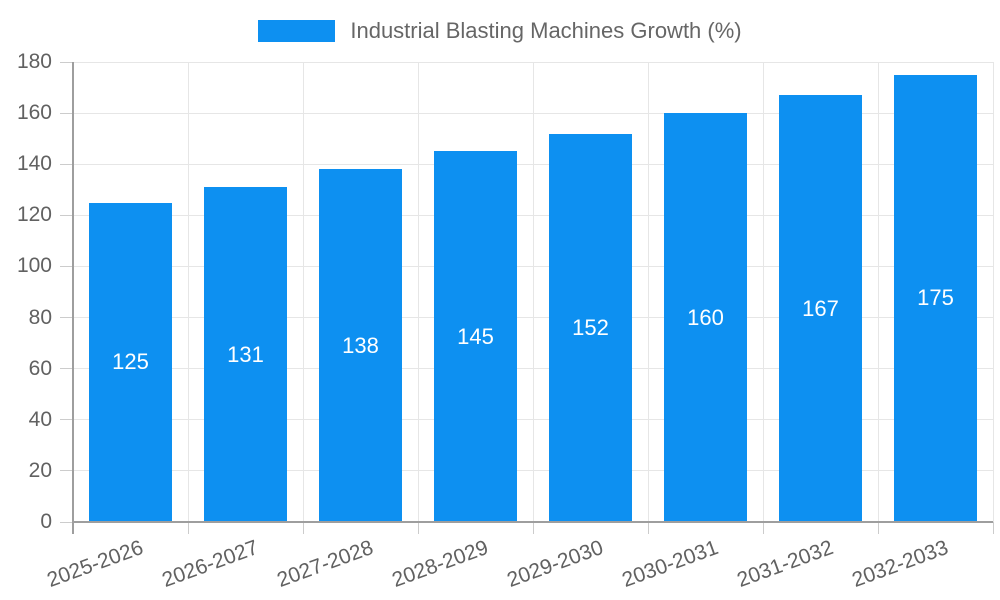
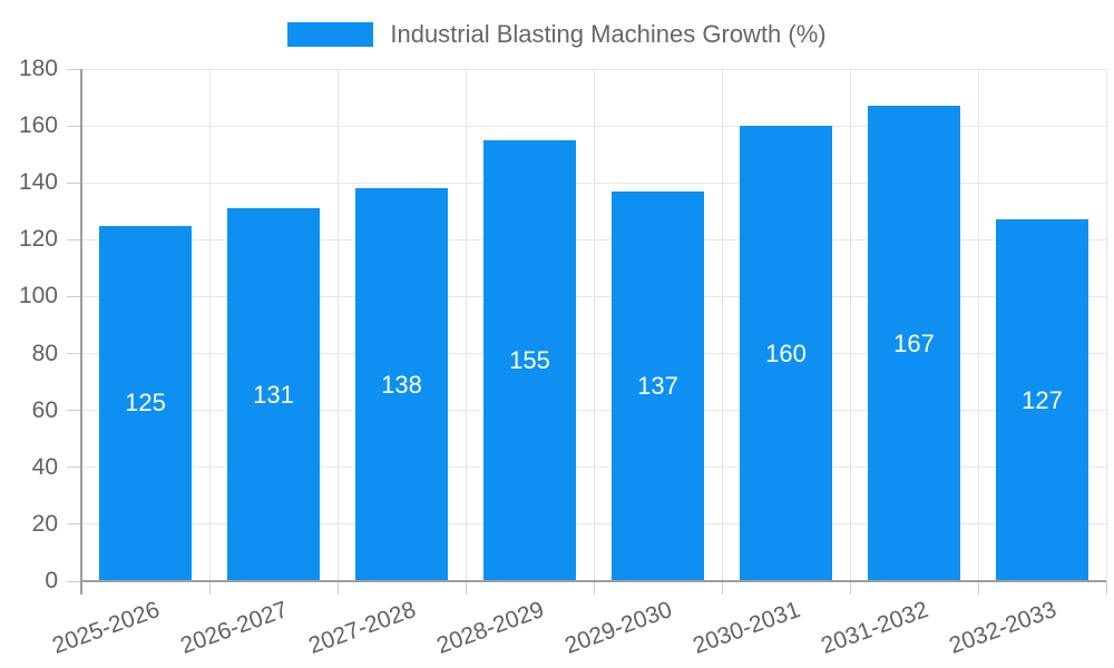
2028-2029: 145 -> 155
2029-2030: 152 -> 137
2032-2033: 175 -> 127
